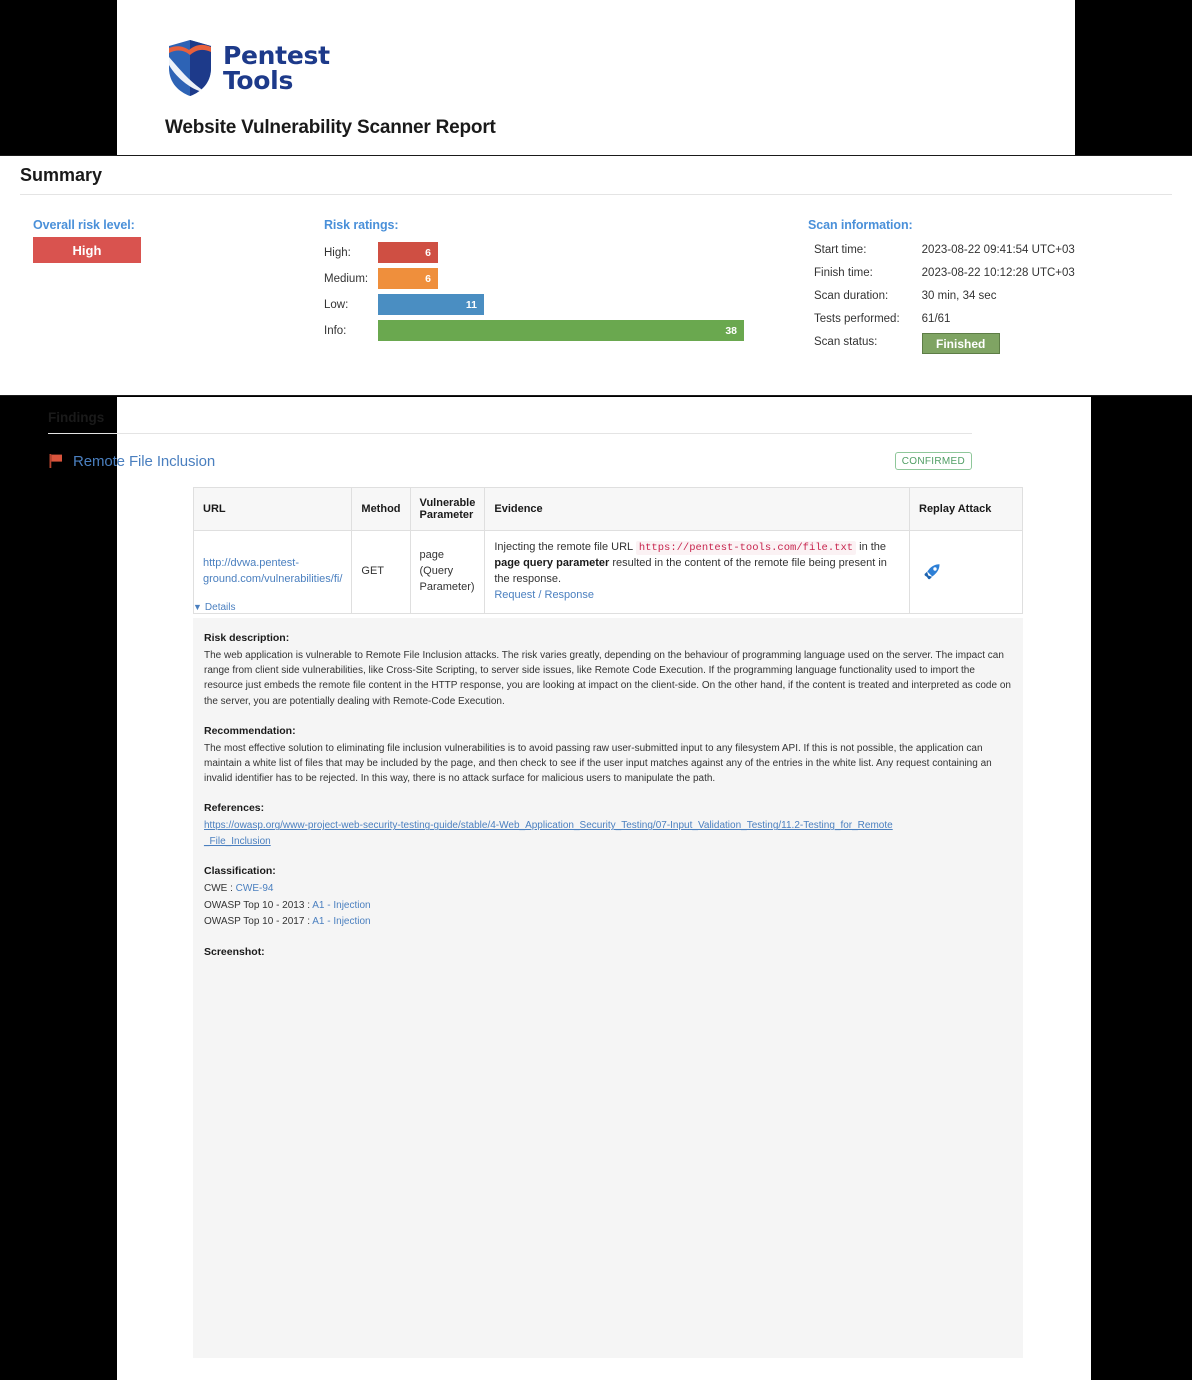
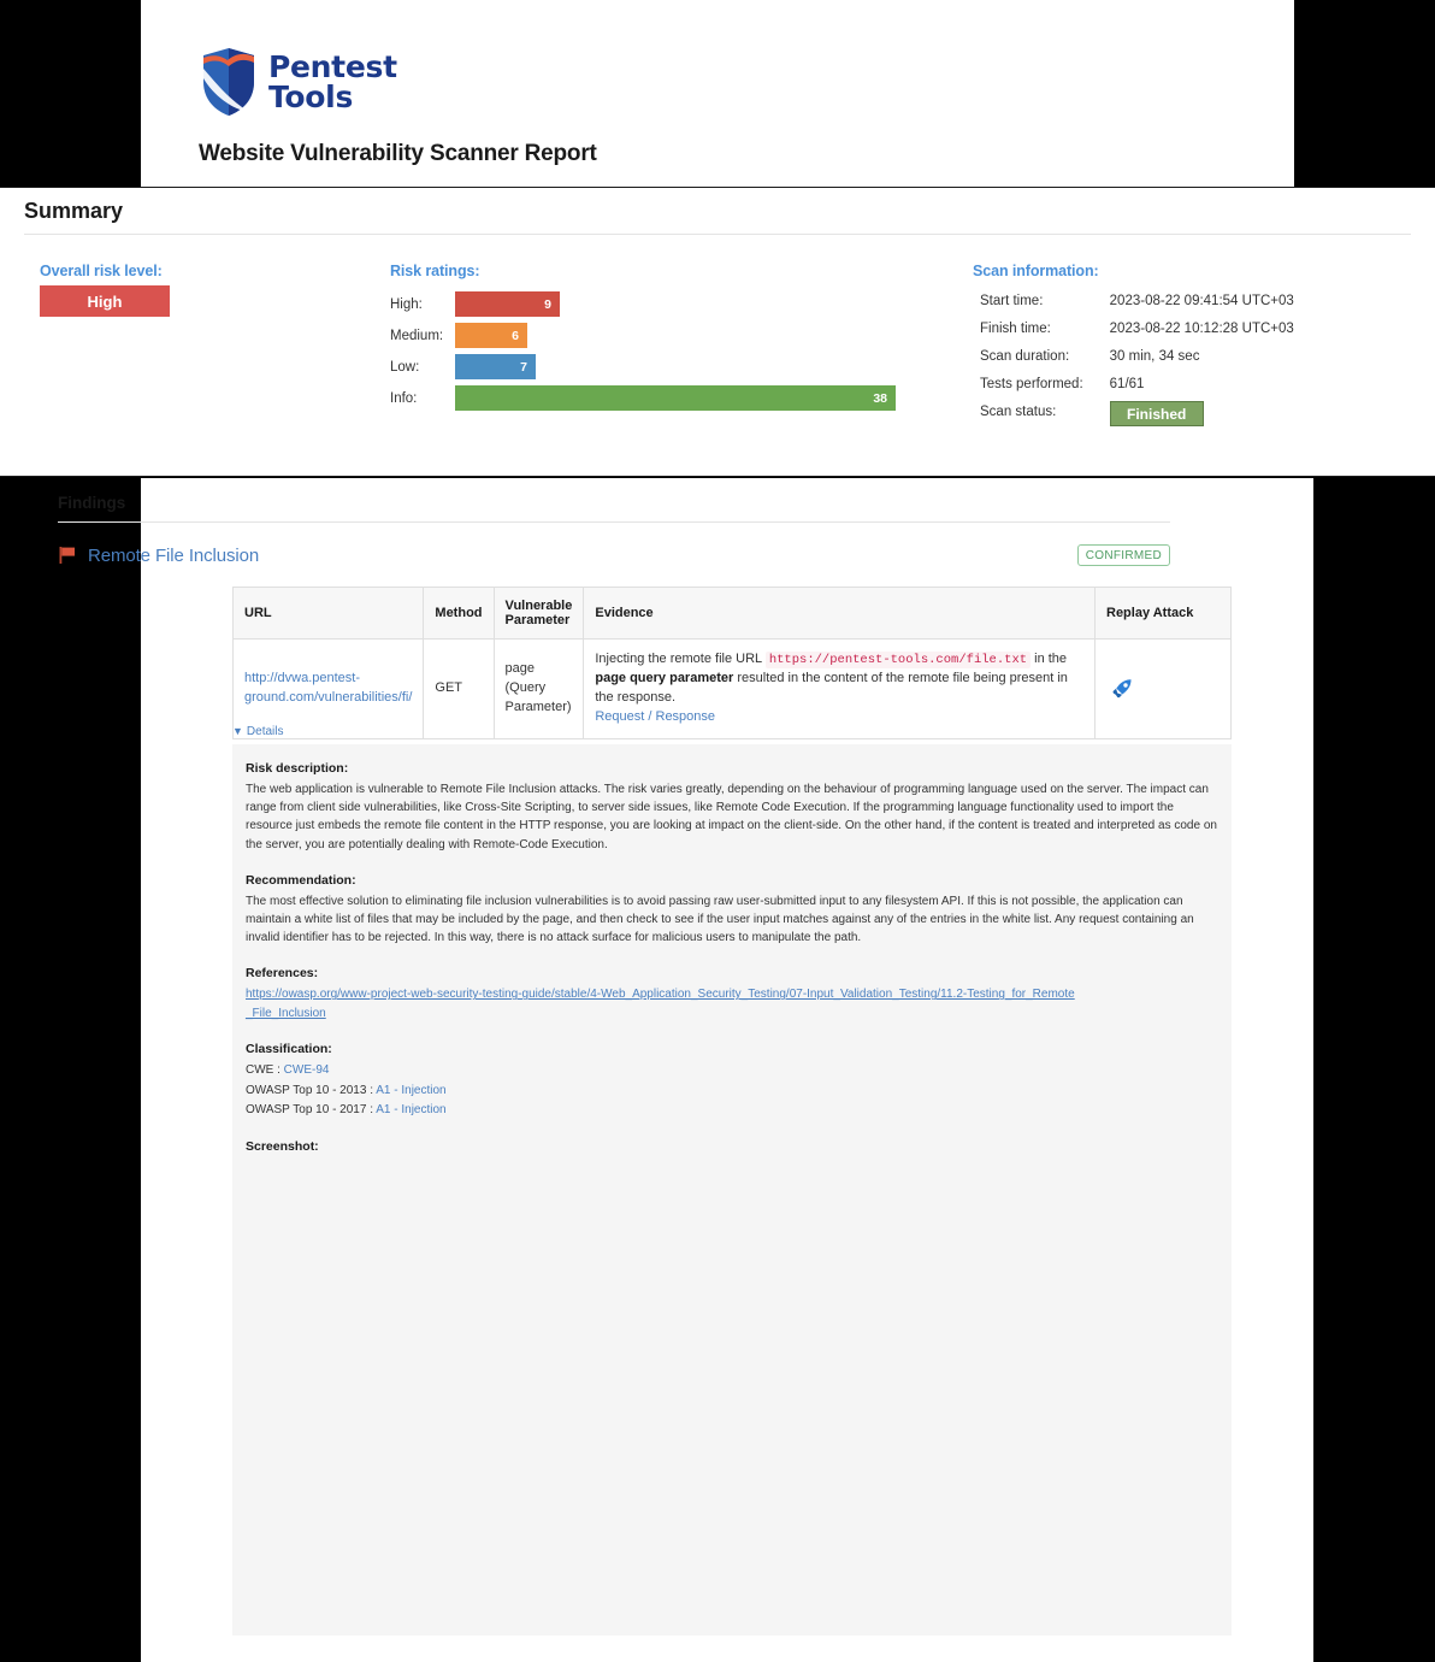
High:: 6 -> 9
Low:: 11 -> 7
